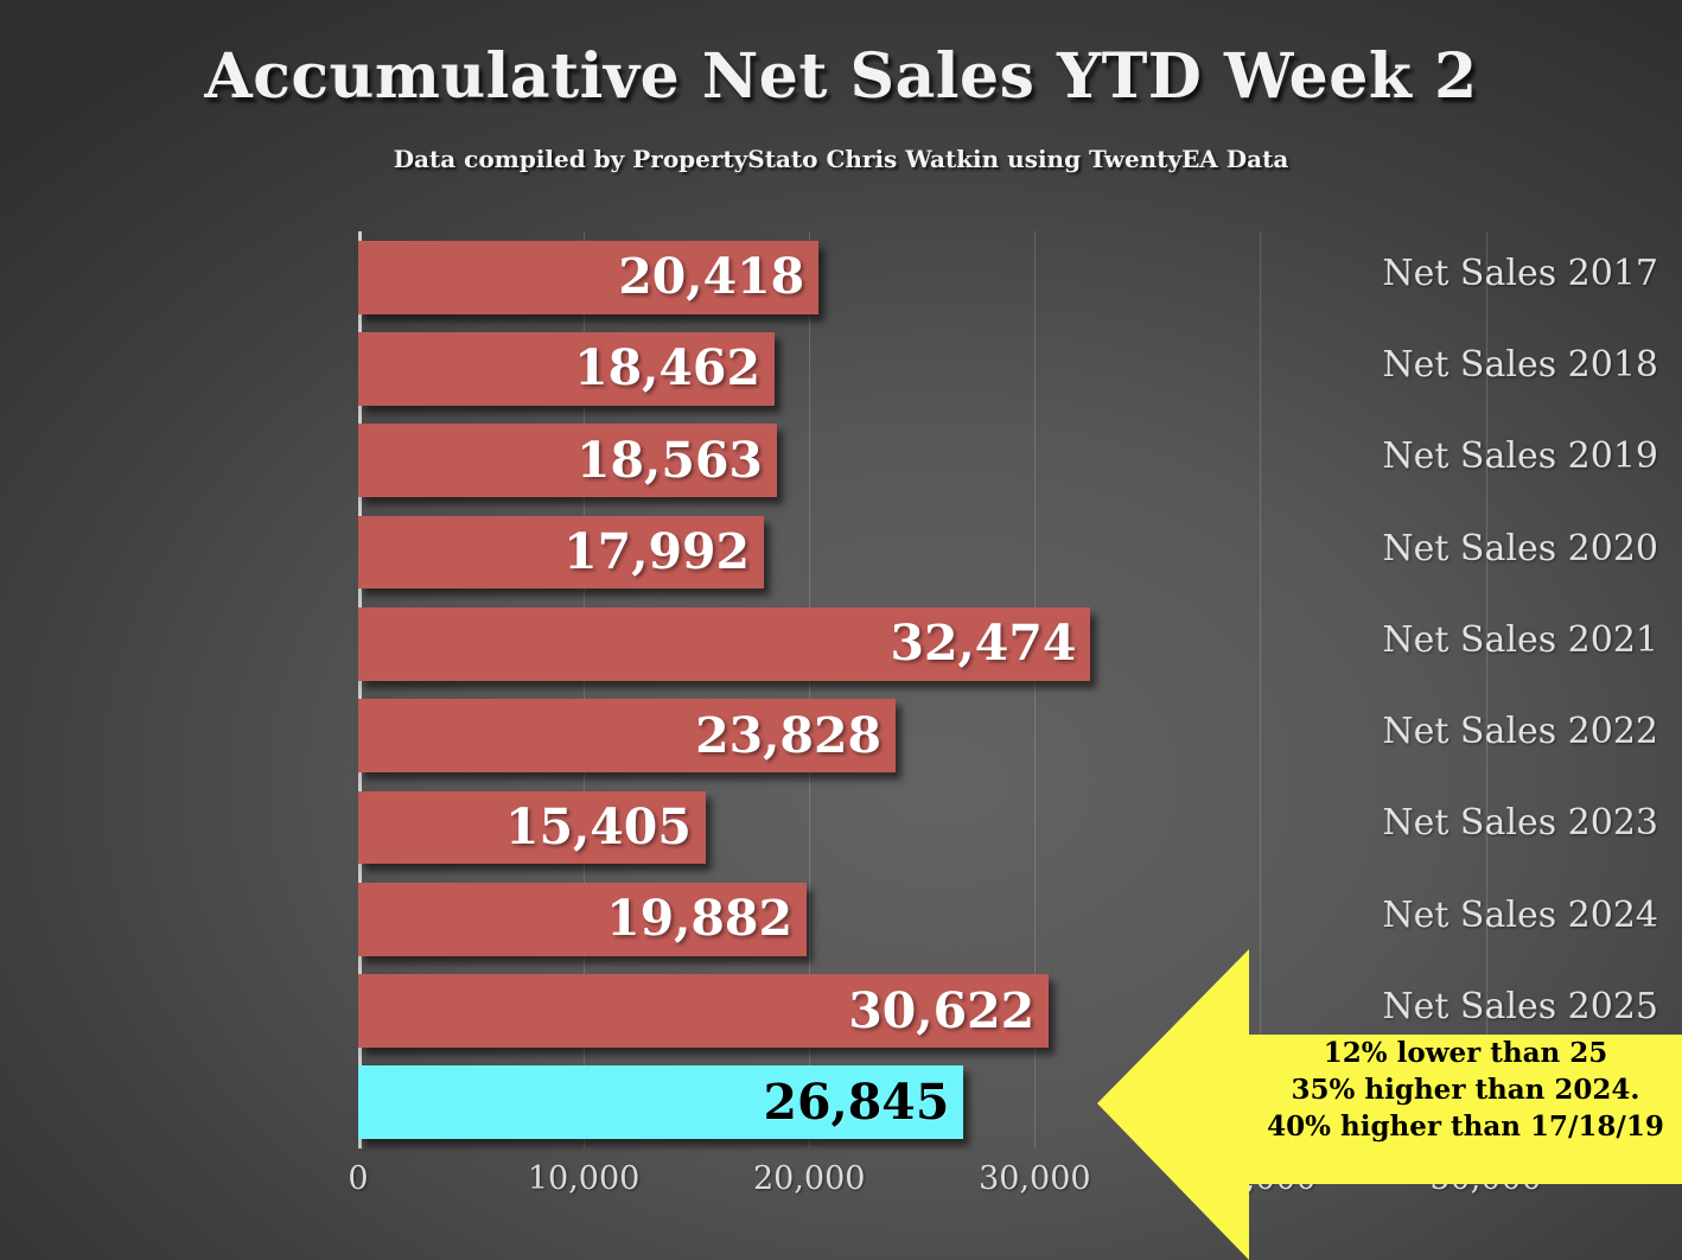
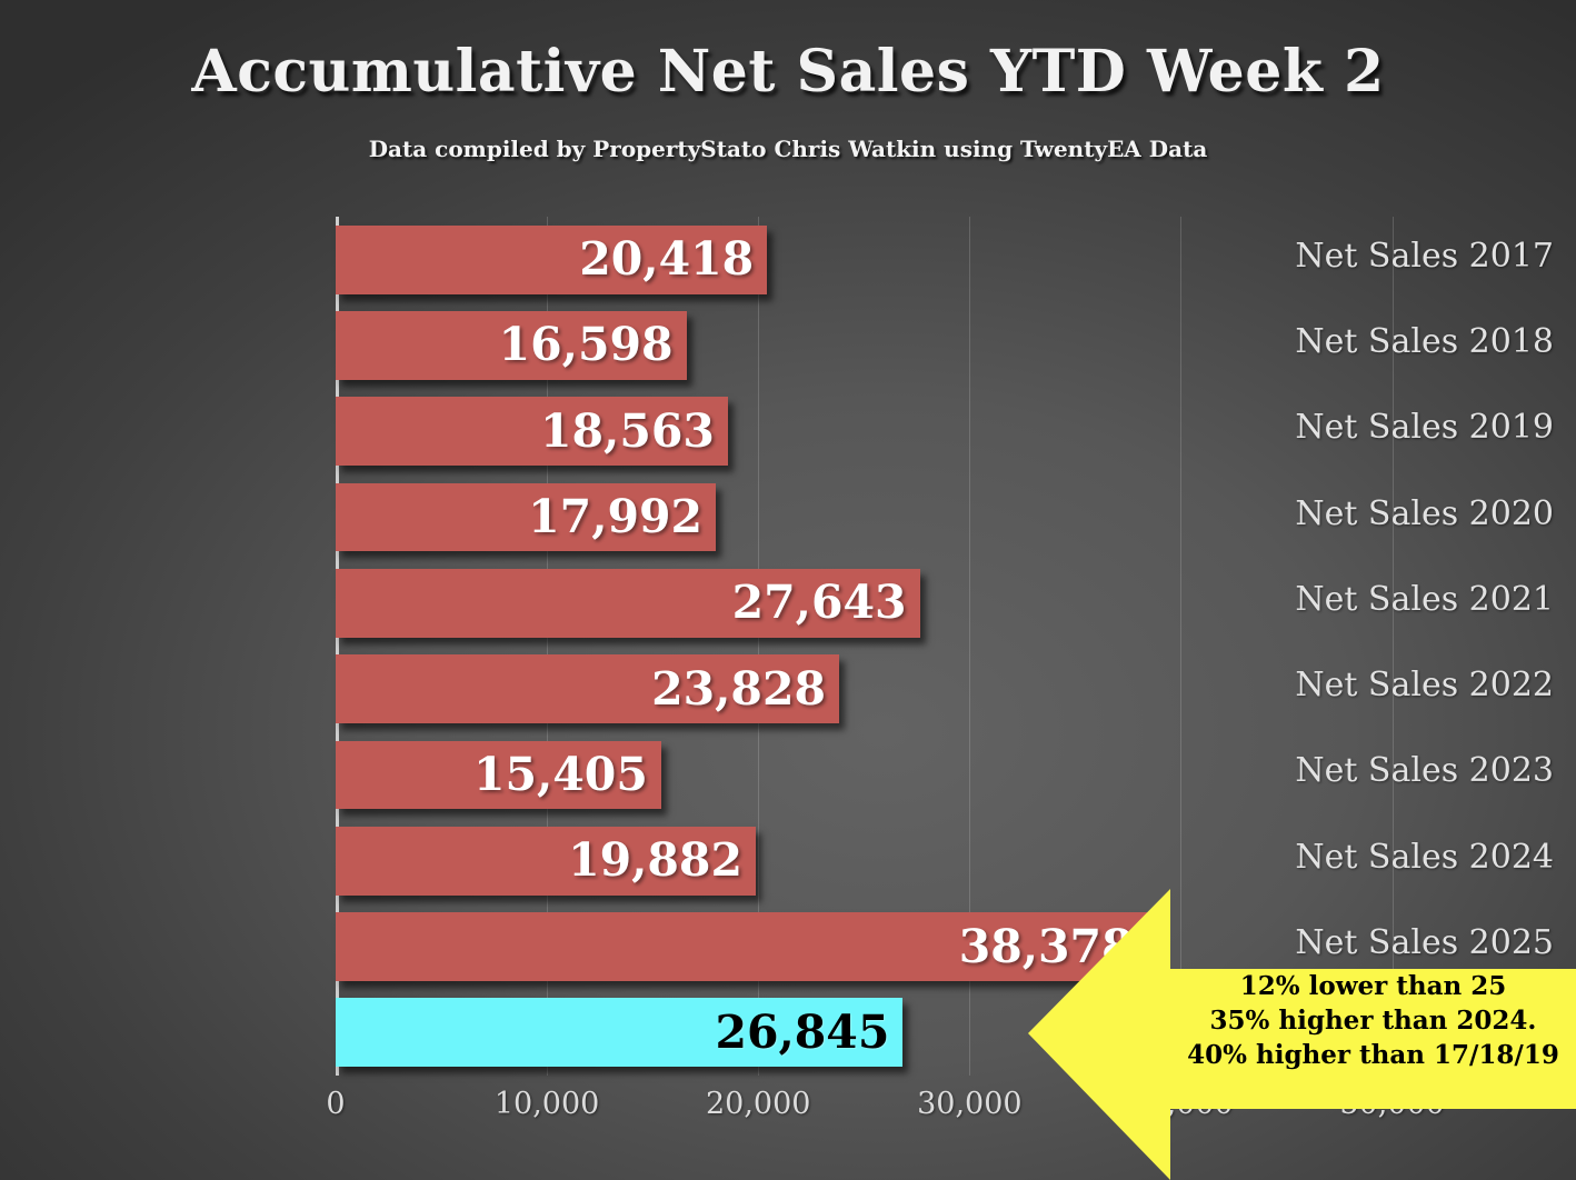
Net Sales 2018: 18,462 -> 16,598
Net Sales 2021: 32,474 -> 27,643
Net Sales 2025: 30,622 -> 38,378
